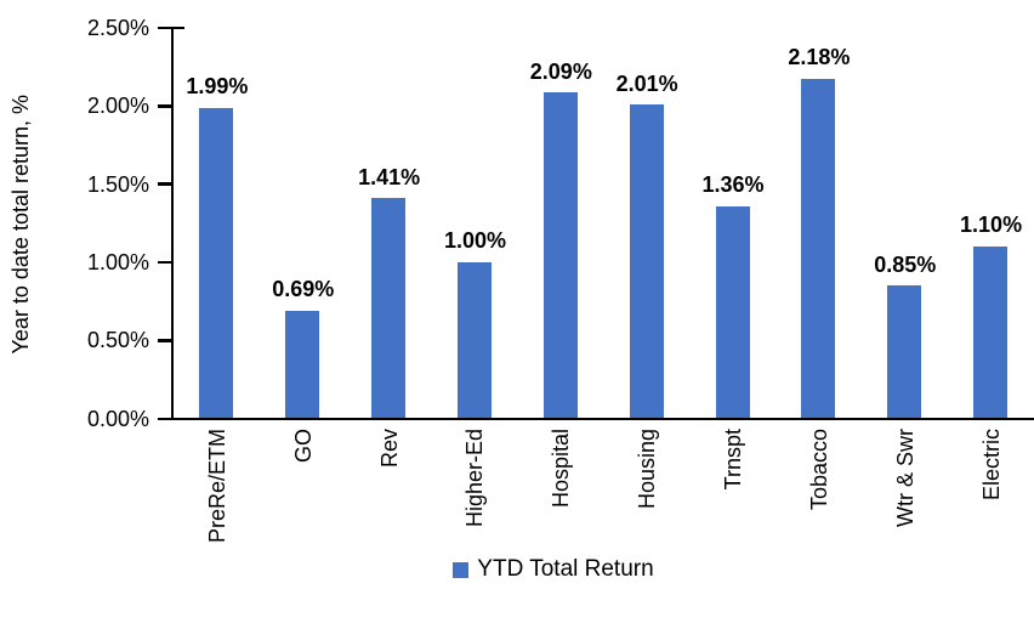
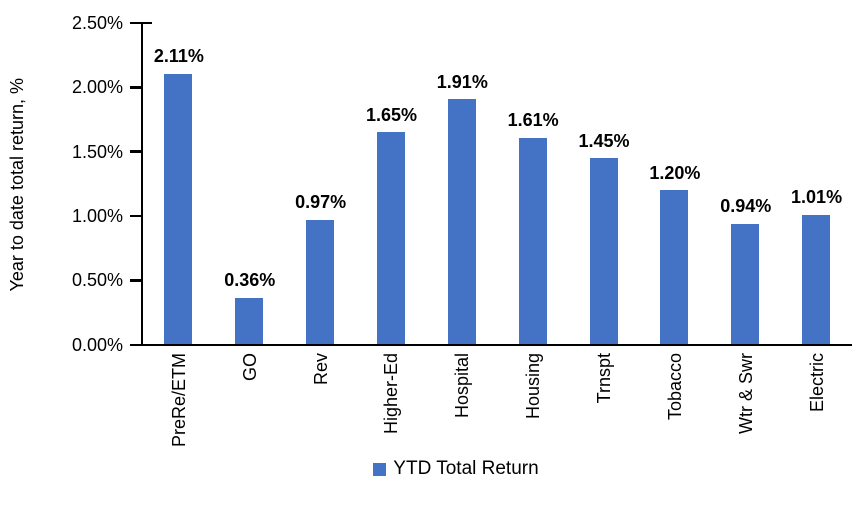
PreRe/ETM: 1.99% -> 2.11%
GO: 0.69% -> 0.36%
Rev: 1.41% -> 0.97%
Higher-Ed: 1.00% -> 1.65%
Hospital: 2.09% -> 1.91%
Housing: 2.01% -> 1.61%
Trnspt: 1.36% -> 1.45%
Tobacco: 2.18% -> 1.20%
Wtr & Swr: 0.85% -> 0.94%
Electric: 1.10% -> 1.01%
